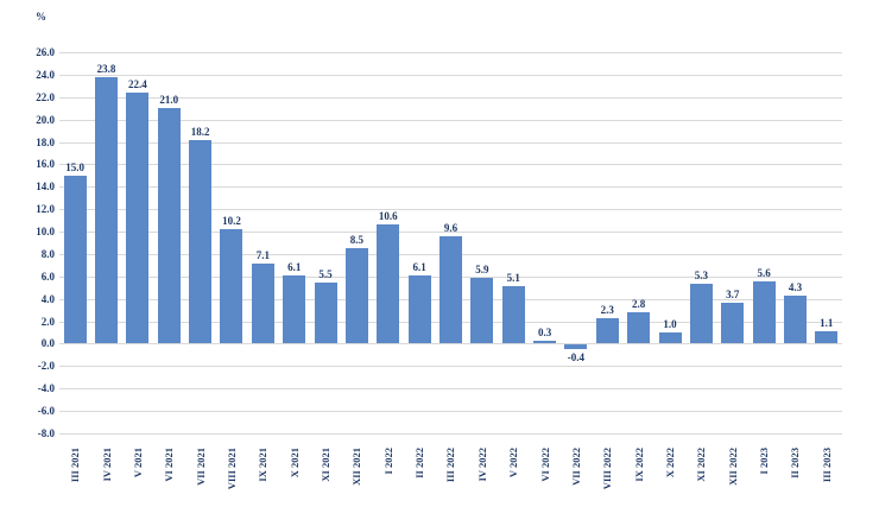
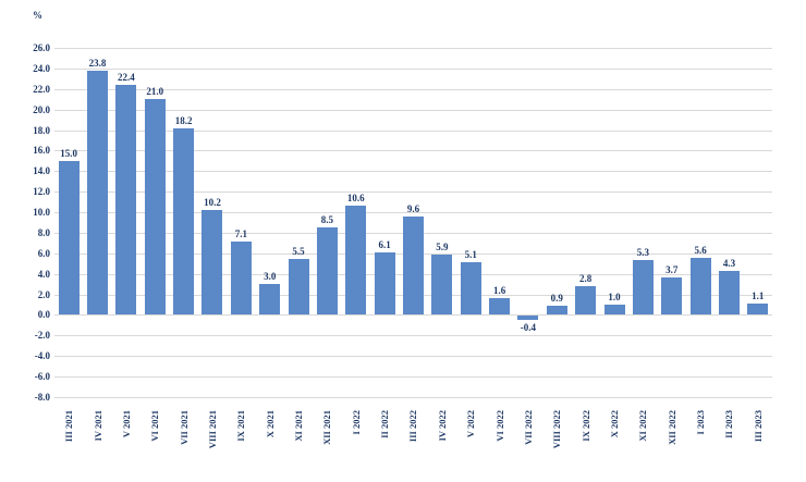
X 2021: 6.1 -> 3.0
VI 2022: 0.3 -> 1.6
VIII 2022: 2.3 -> 0.9
